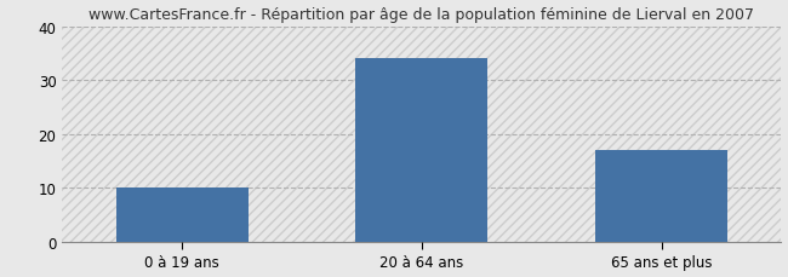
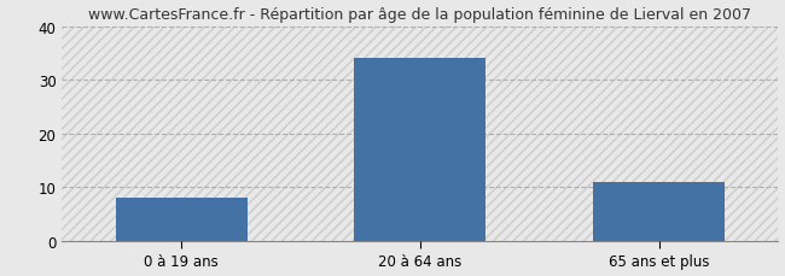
0 à 19 ans: 10 -> 8
65 ans et plus: 17 -> 11
